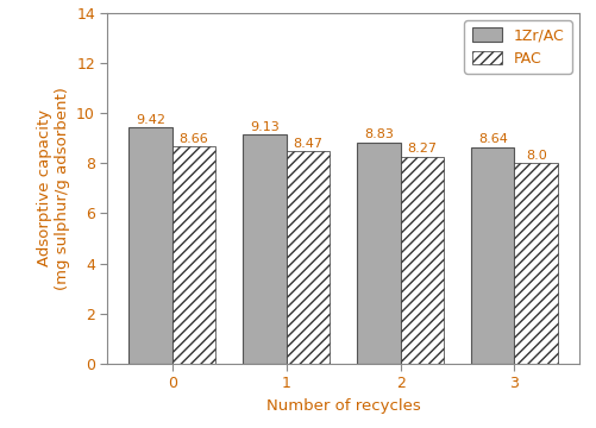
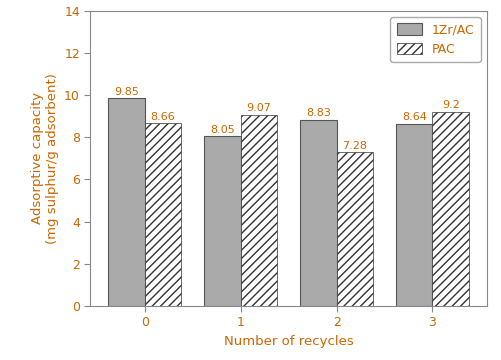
1Zr/AC/0: 9.42 -> 9.85
1Zr/AC/1: 9.13 -> 8.05
PAC/1: 8.47 -> 9.07
PAC/2: 8.27 -> 7.28
PAC/3: 8.0 -> 9.2
